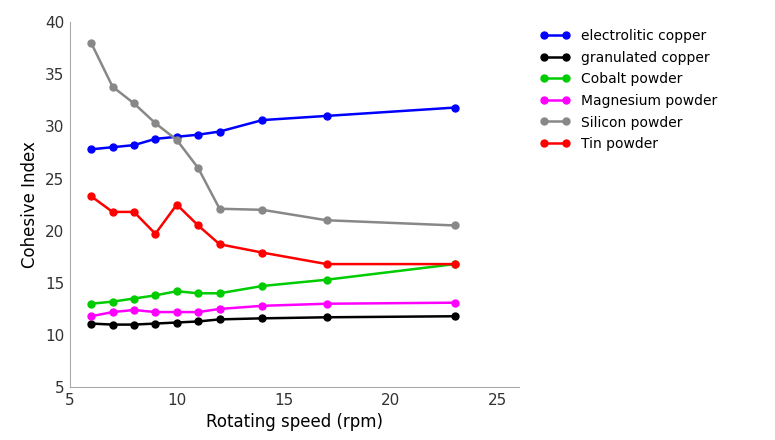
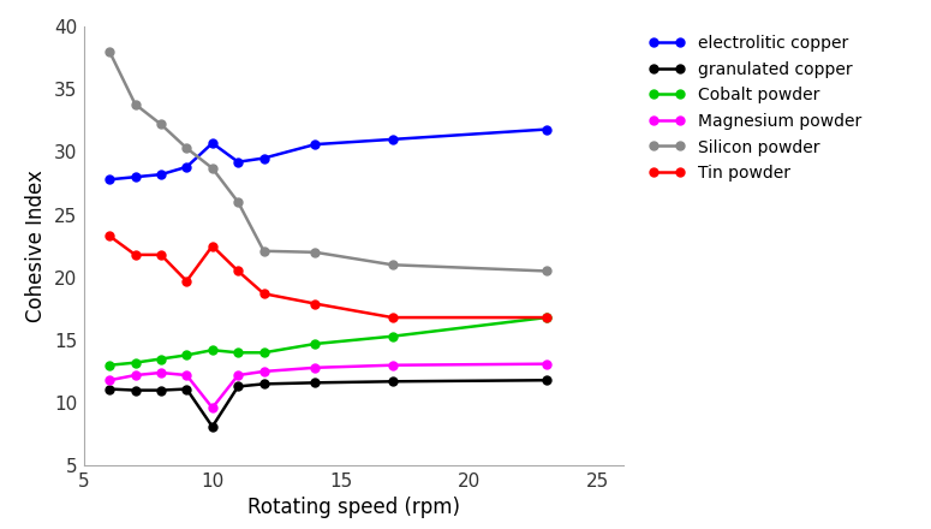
electrolitic copper/10: 29.0 -> 30.7
granulated copper/10: 11.2 -> 8.1
Magnesium powder/10: 12.2 -> 9.6
